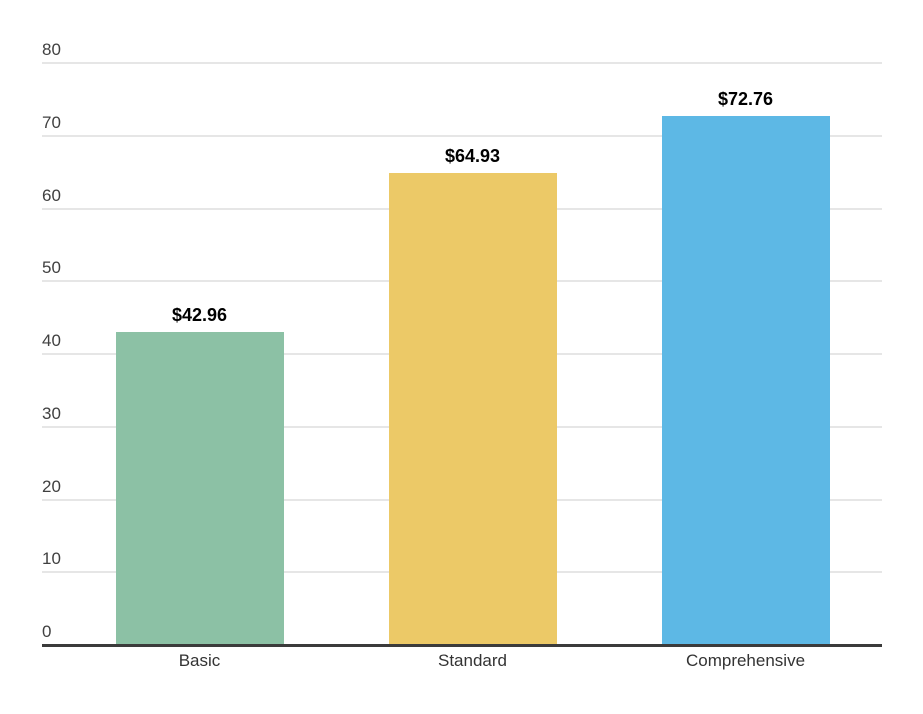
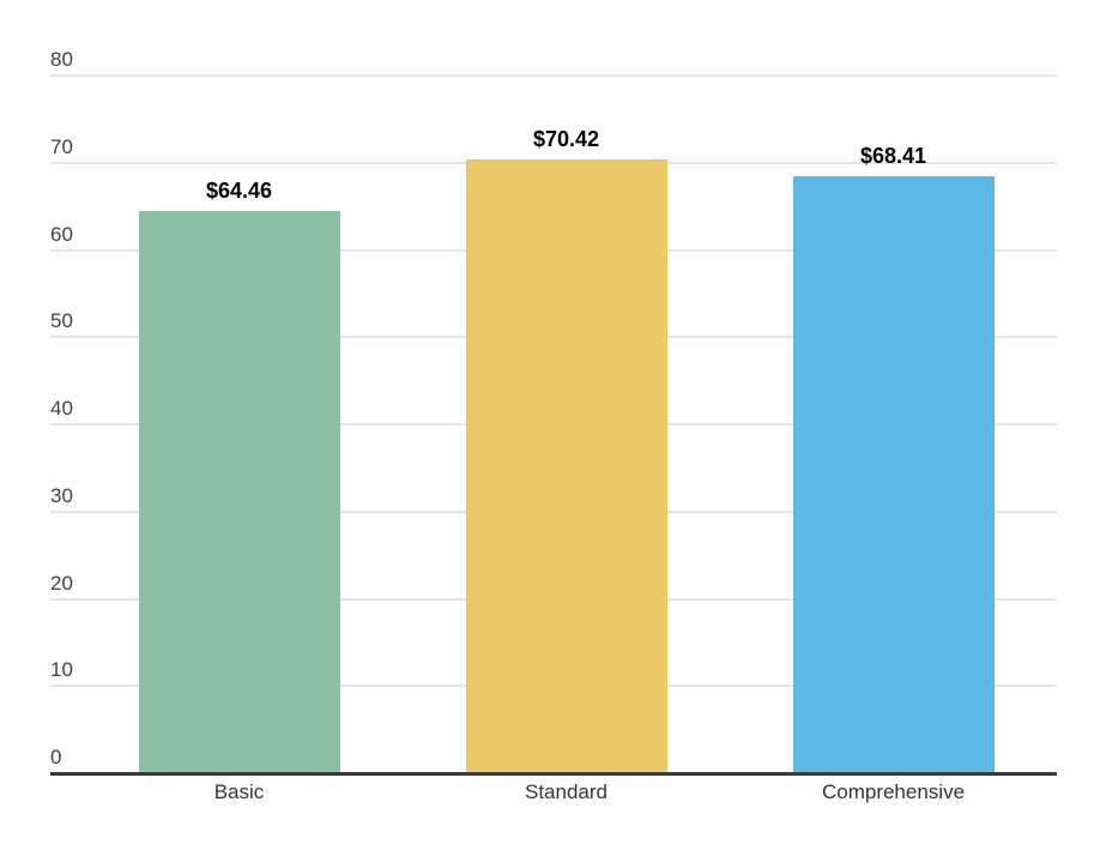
Basic: $42.96 -> $64.46
Standard: $64.93 -> $70.42
Comprehensive: $72.76 -> $68.41
